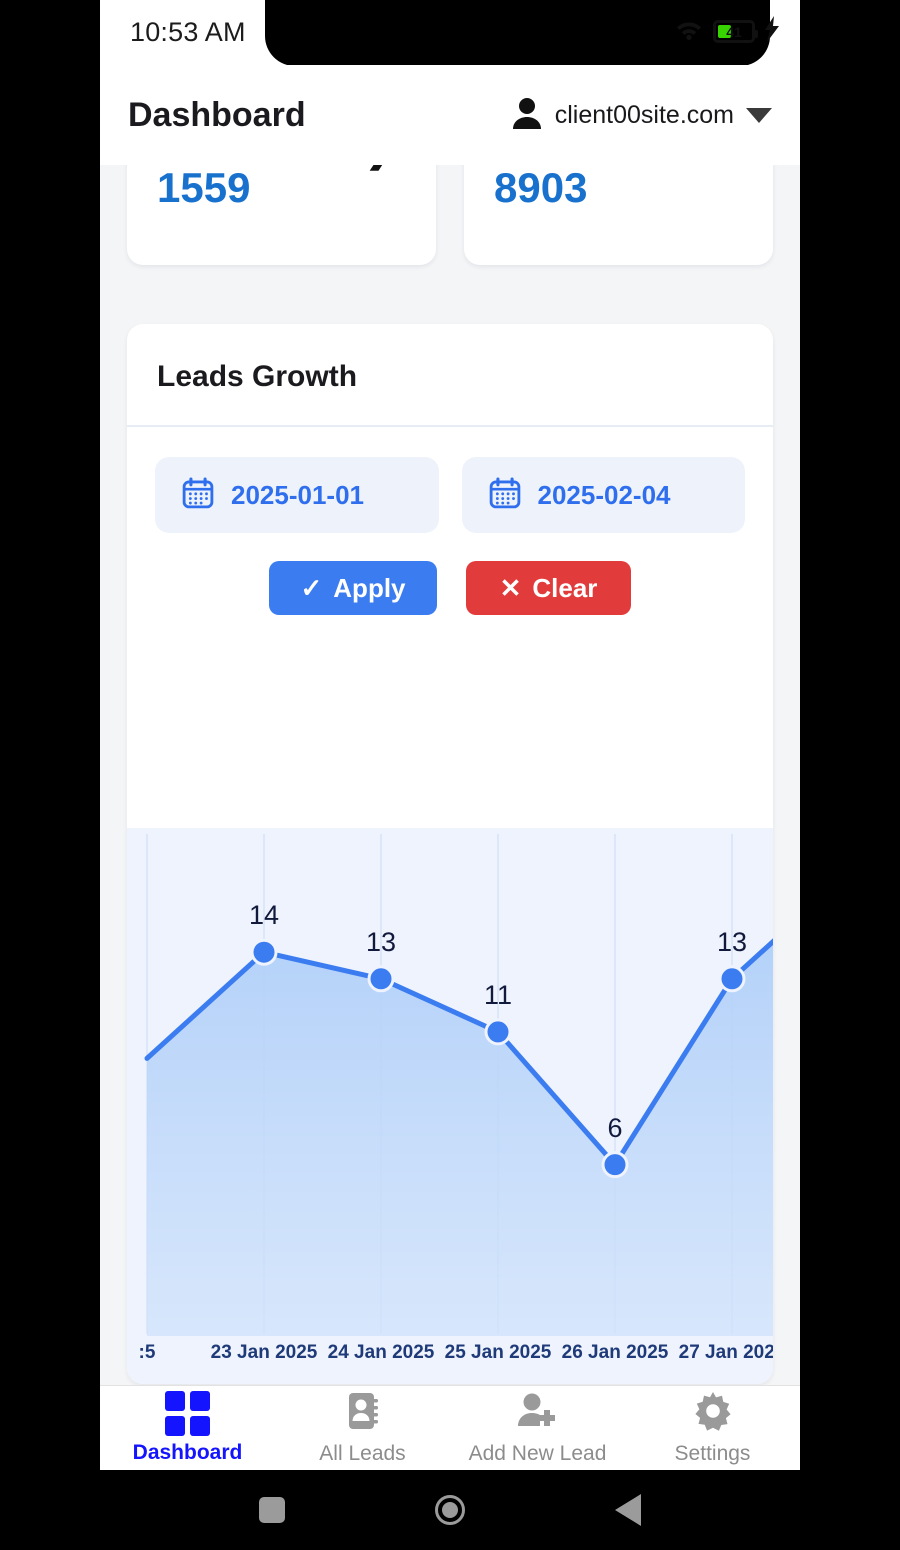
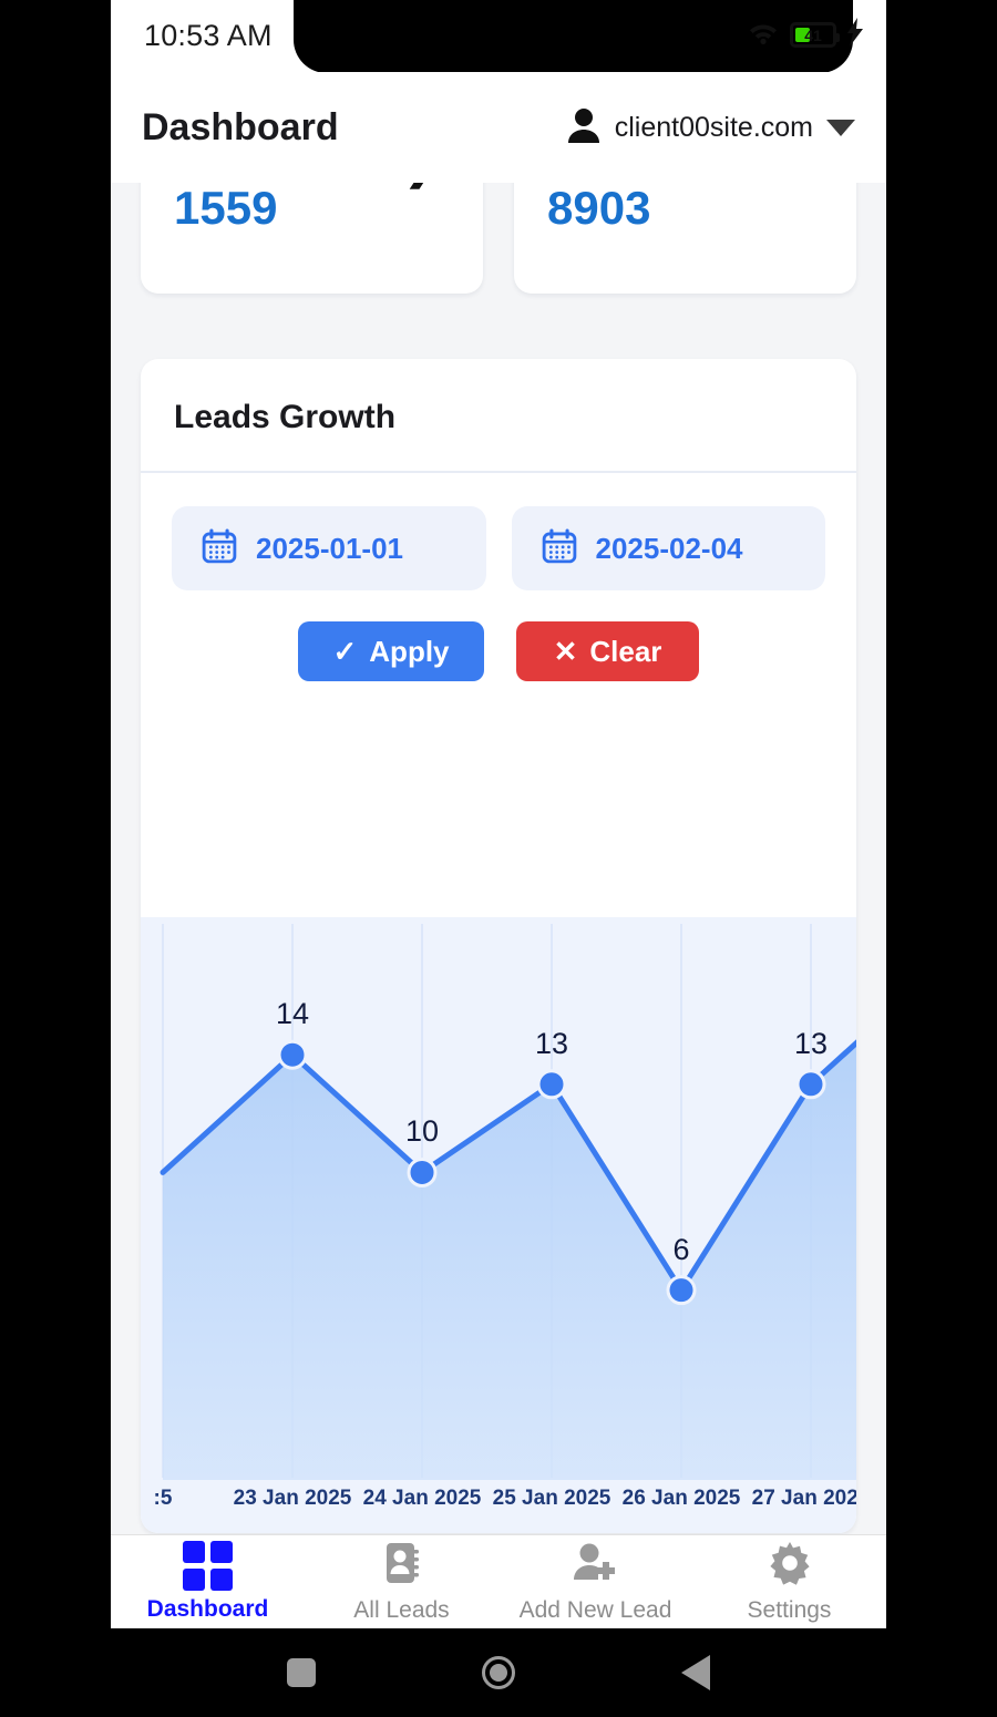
24 Jan 2025: 13 -> 10
25 Jan 2025: 11 -> 13
